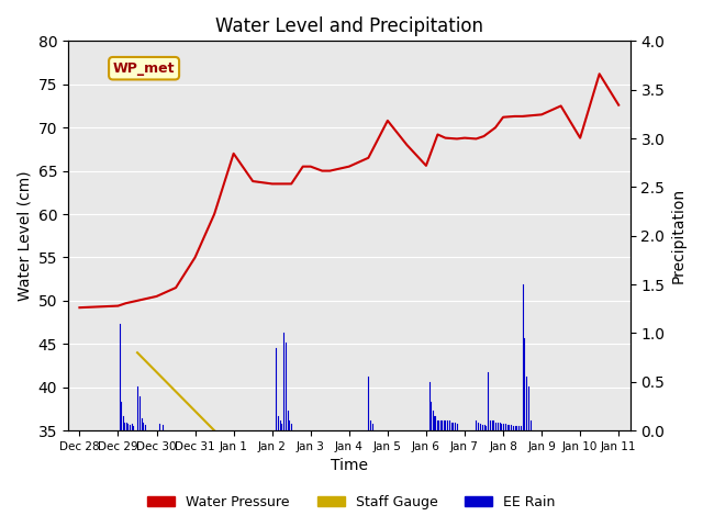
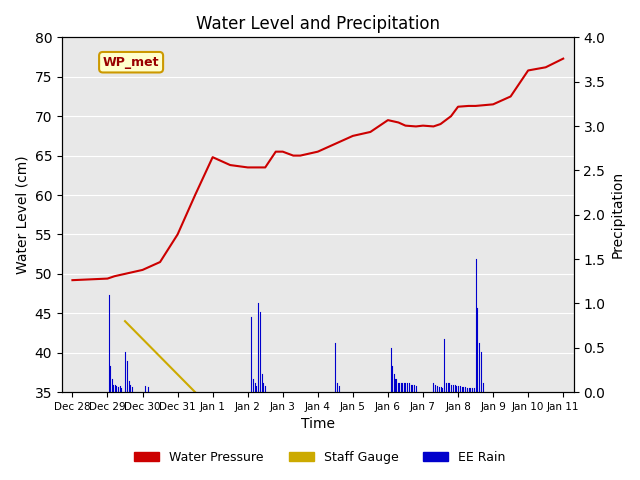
Jan 1: 67.0 -> 64.8
Jan 5: 70.8 -> 67.5
Jan 6: 65.6 -> 69.5
Jan 10: 68.8 -> 75.8
Jan 11: 72.6 -> 77.3
